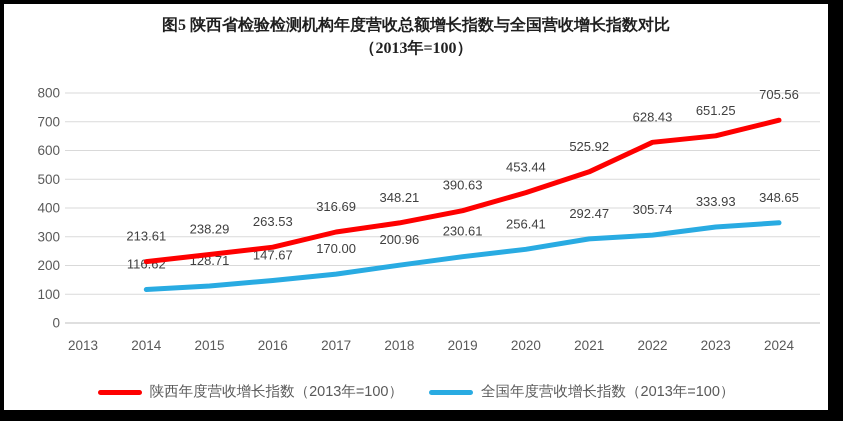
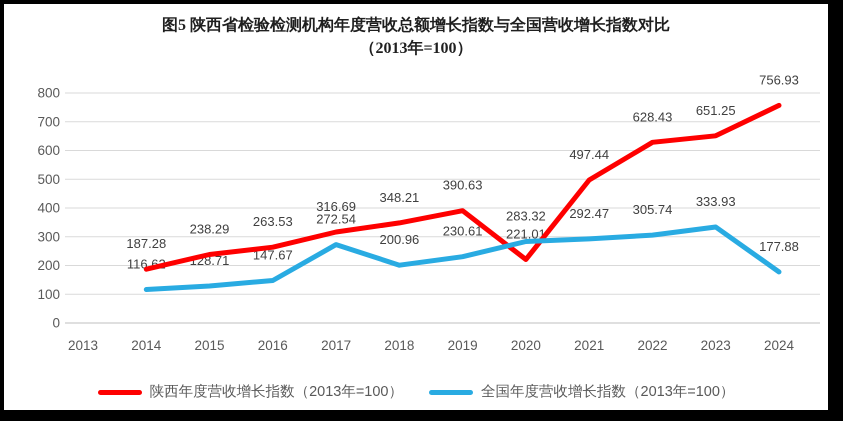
陕西年度营收增长指数（2013年=100）/2014: 213.61 -> 187.28
全国年度营收增长指数（2013年=100）/2017: 170.00 -> 272.54
陕西年度营收增长指数（2013年=100）/2020: 453.44 -> 221.01
全国年度营收增长指数（2013年=100）/2020: 256.41 -> 283.32
陕西年度营收增长指数（2013年=100）/2021: 525.92 -> 497.44
陕西年度营收增长指数（2013年=100）/2024: 705.56 -> 756.93
全国年度营收增长指数（2013年=100）/2024: 348.65 -> 177.88
